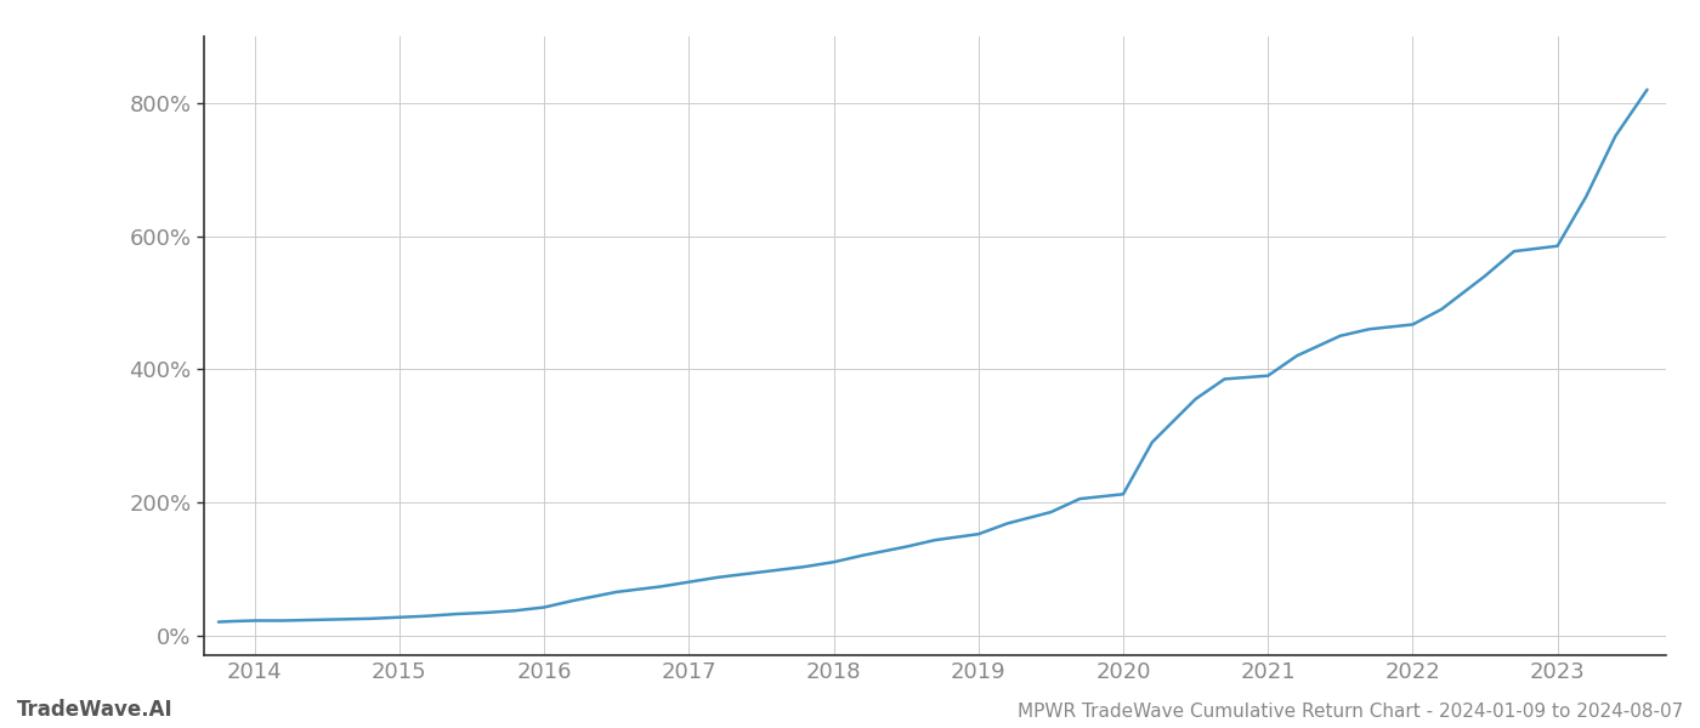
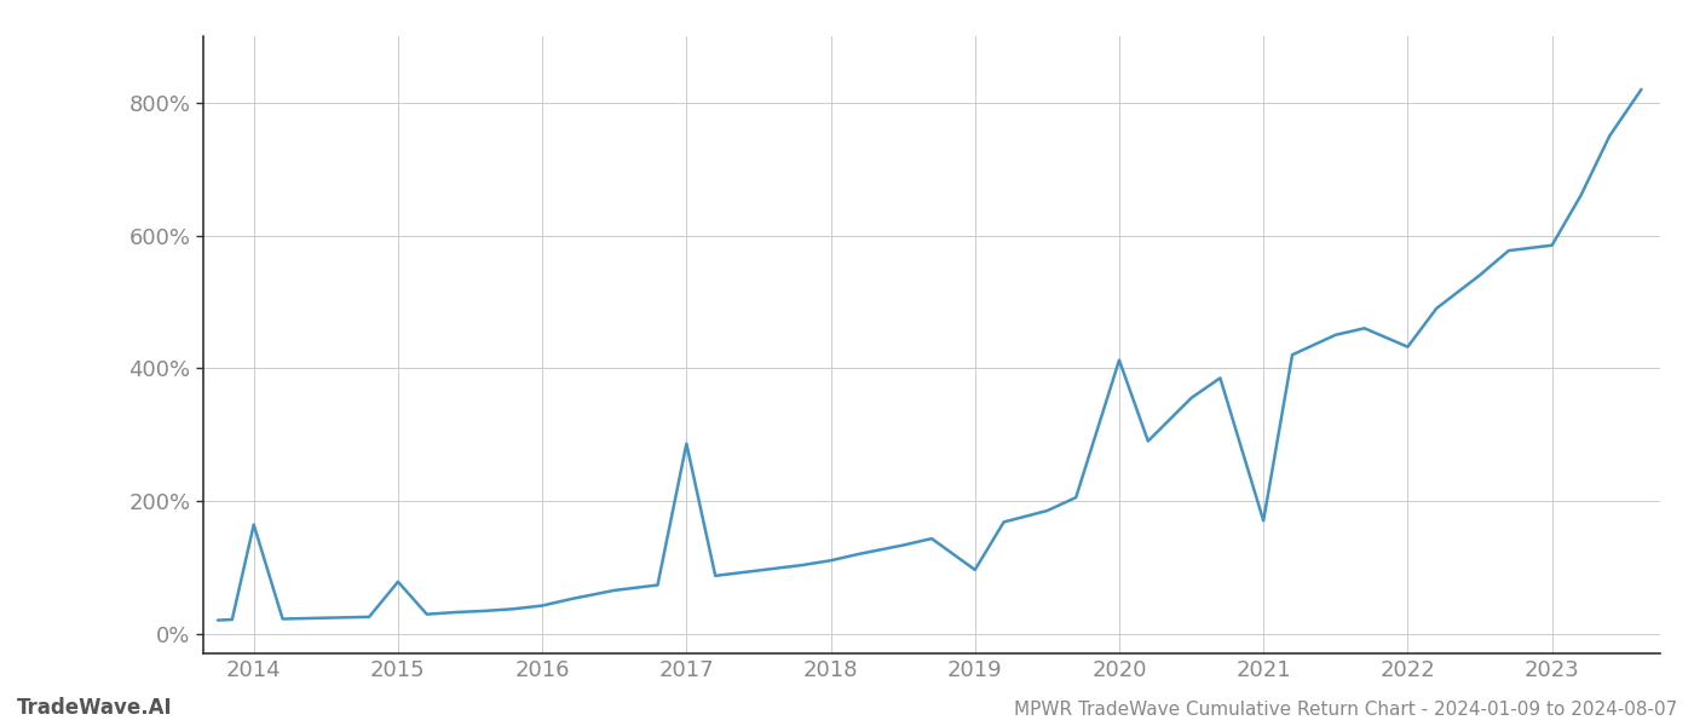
2014: 22% -> 164%
2015: 27% -> 78%
2017: 80% -> 286%
2019: 152% -> 96%
2020: 212% -> 412%
2021: 390% -> 170%
2022: 467% -> 432%
